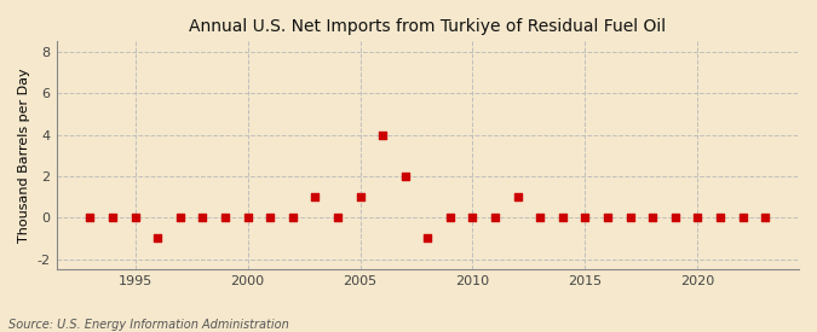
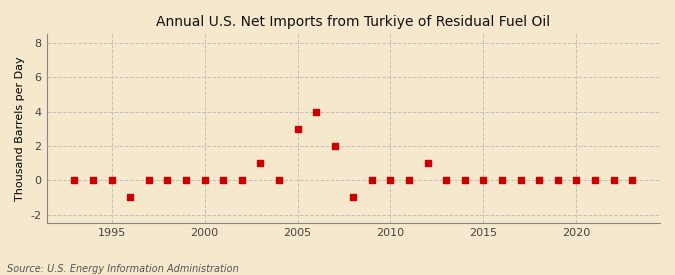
2005: 1 -> 3
